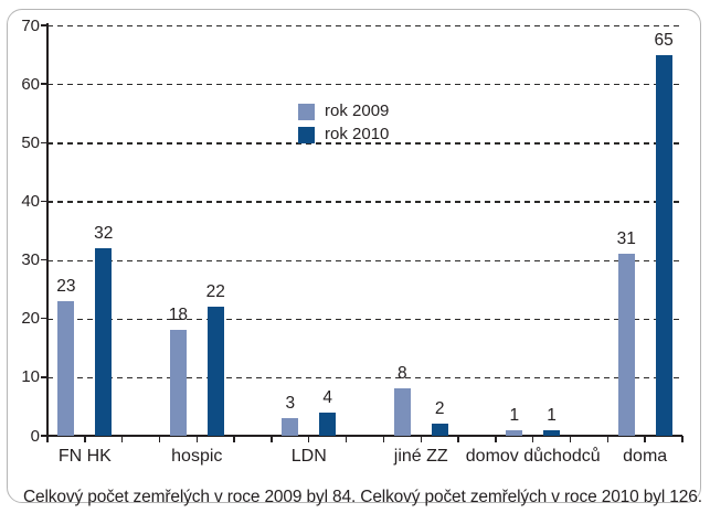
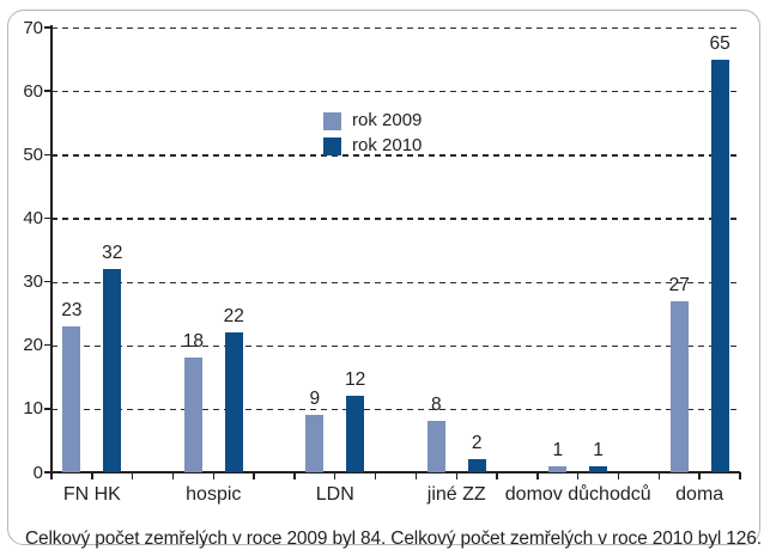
rok 2009/LDN: 3 -> 9
rok 2010/LDN: 4 -> 12
rok 2009/doma: 31 -> 27
